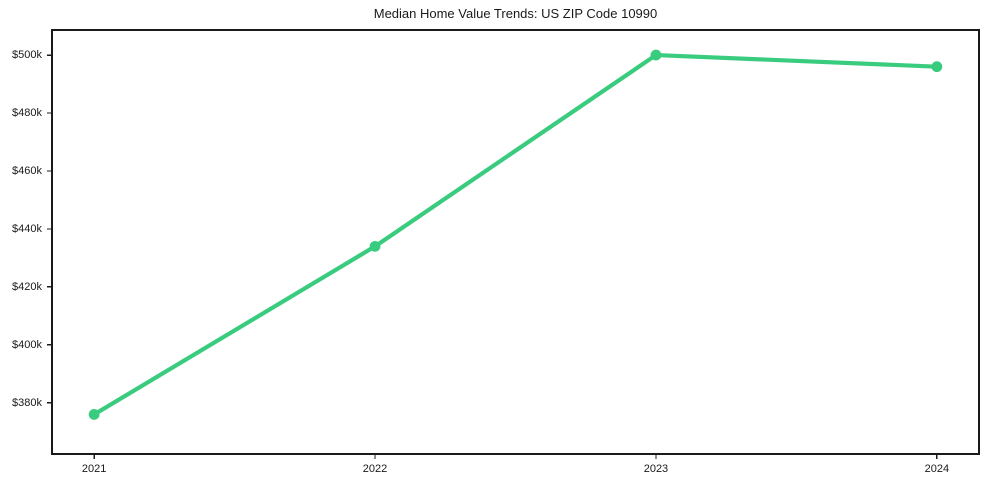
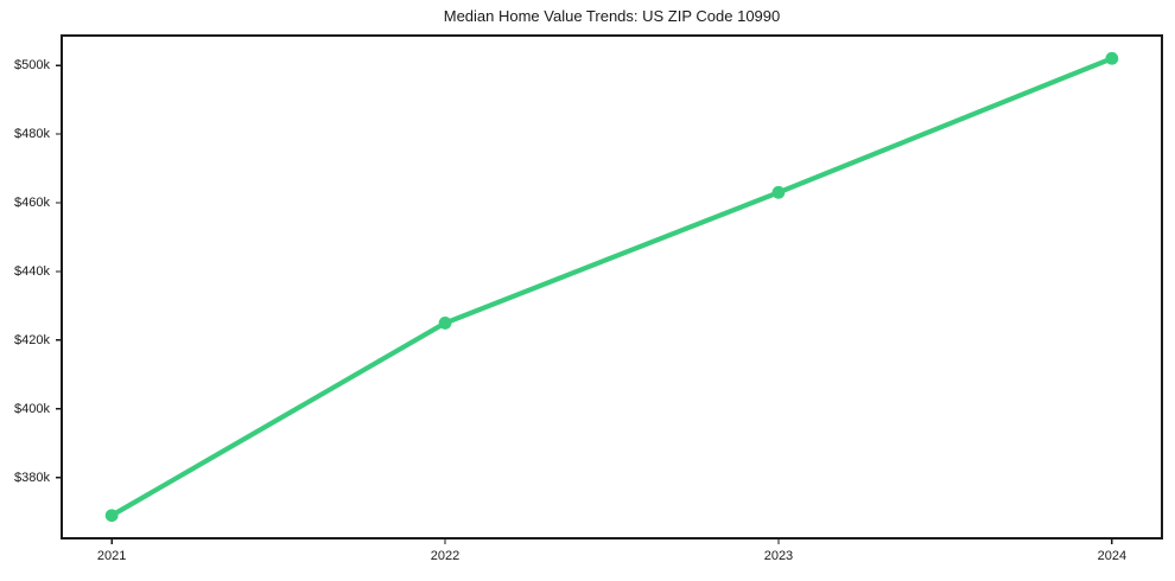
2021: $376k -> $369k
2022: $434k -> $425k
2023: $500k -> $463k
2024: $496k -> $502k
